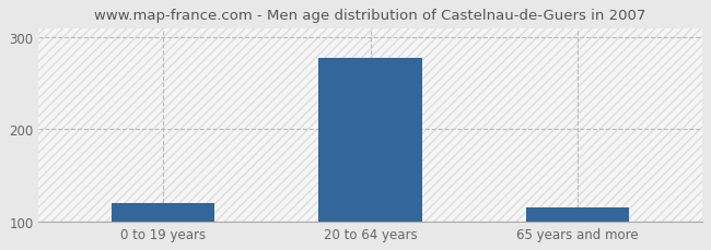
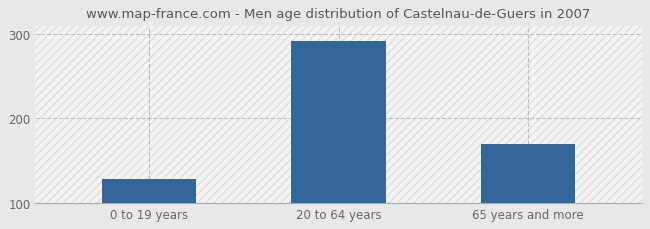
0 to 19 years: 120 -> 128
20 to 64 years: 278 -> 292
65 years and more: 115 -> 170
